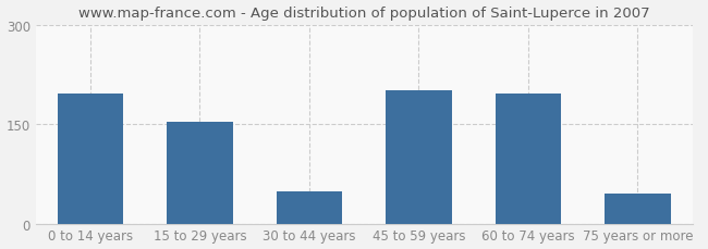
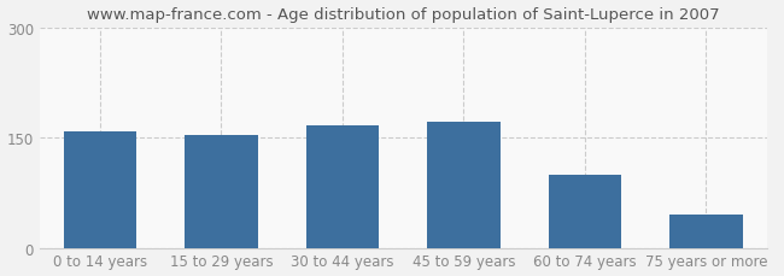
0 to 14 years: 196 -> 159
30 to 44 years: 48 -> 167
45 to 59 years: 202 -> 172
60 to 74 years: 196 -> 100
